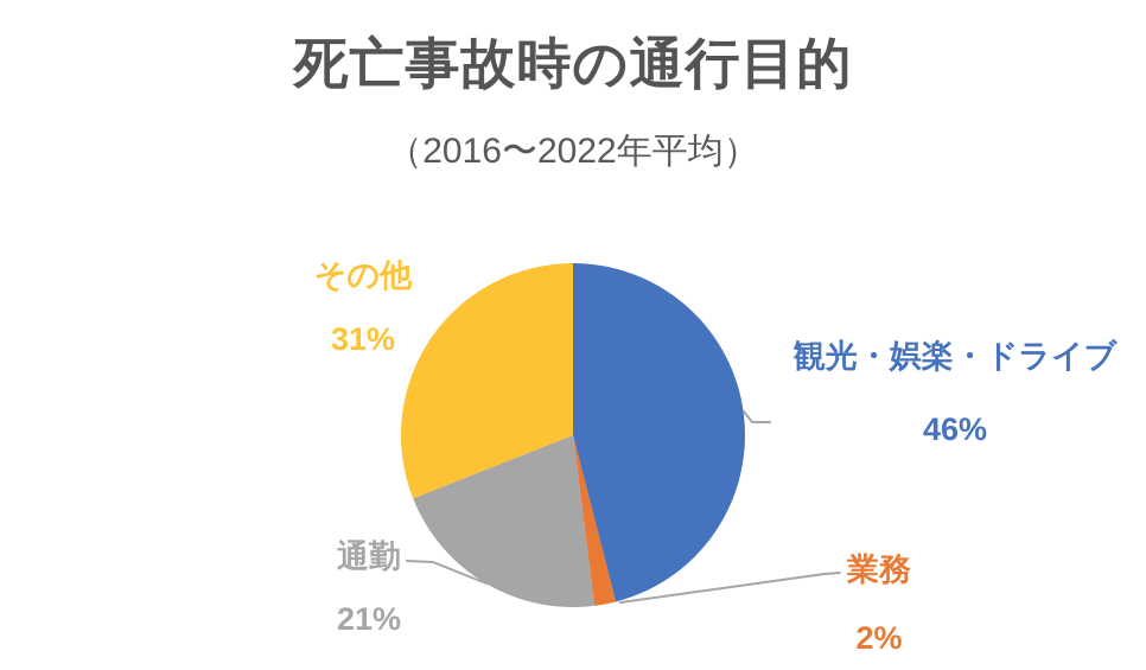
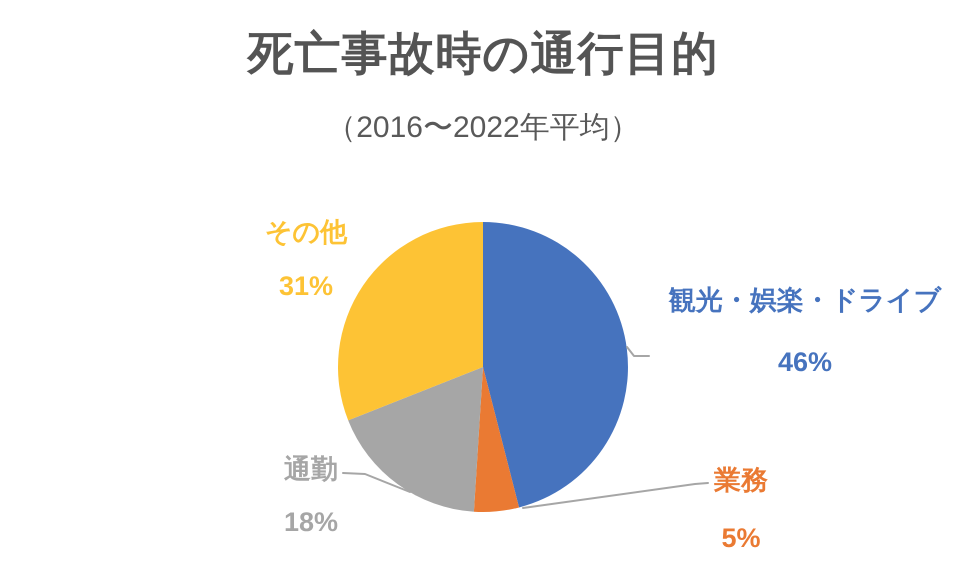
業務: 2% -> 5%
通勤: 21% -> 18%
